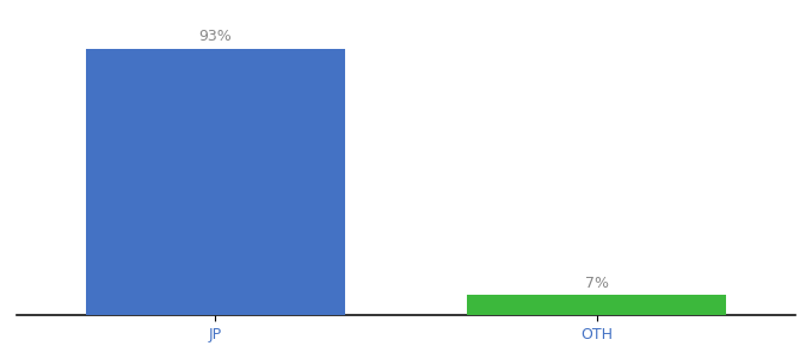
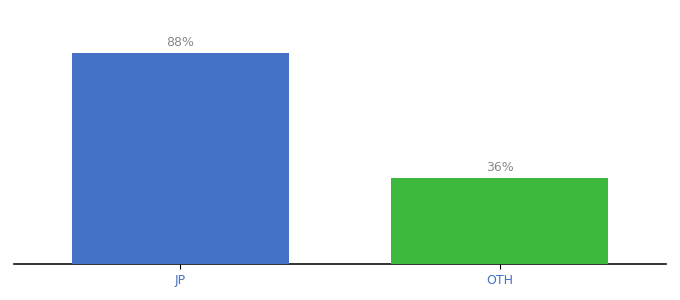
JP: 93% -> 88%
OTH: 7% -> 36%
